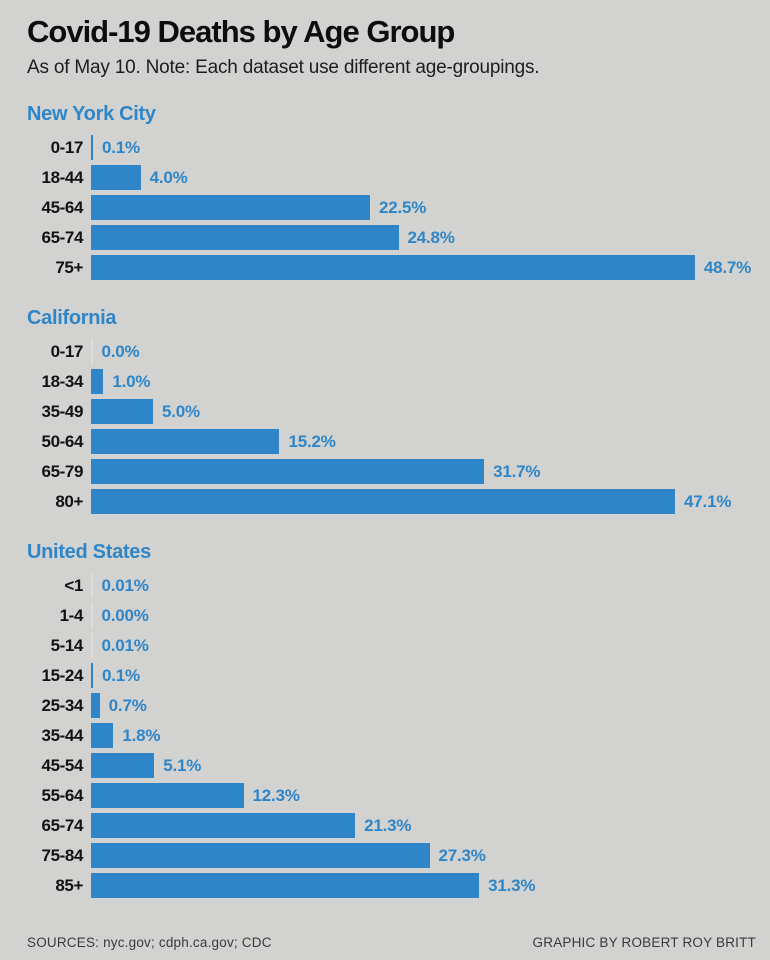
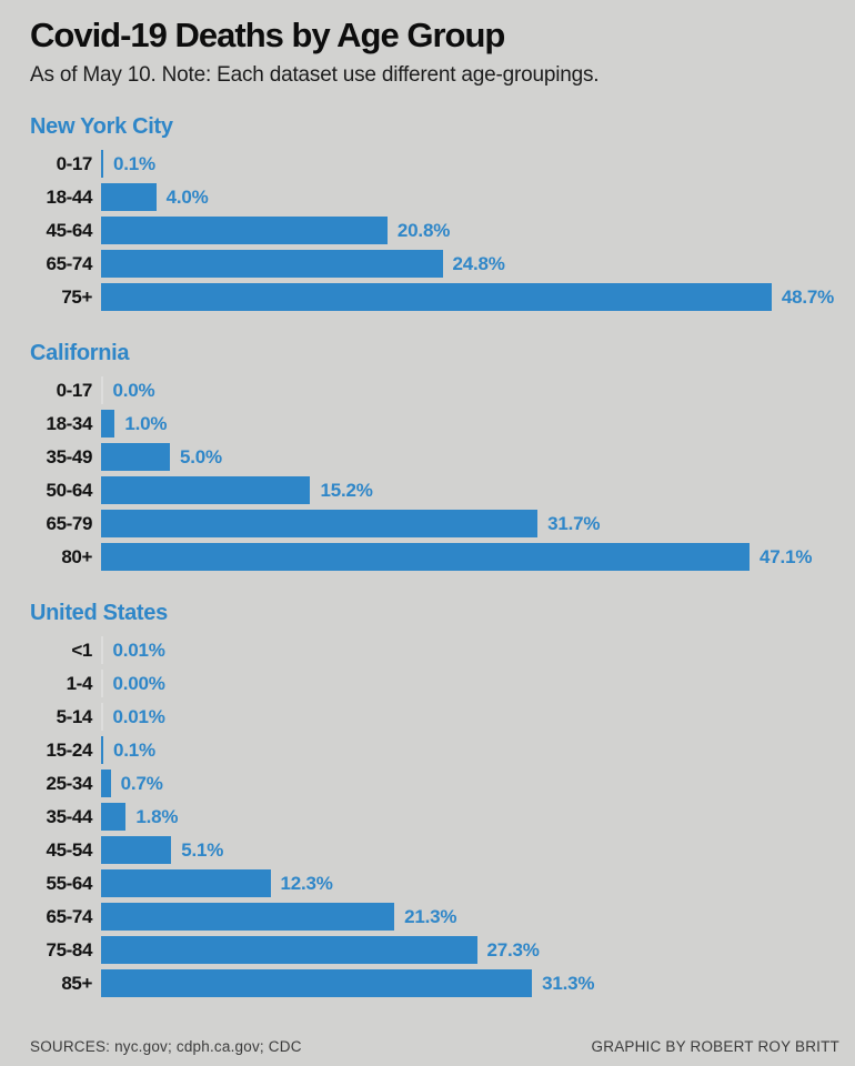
New York City/45-64: 22.5% -> 20.8%
